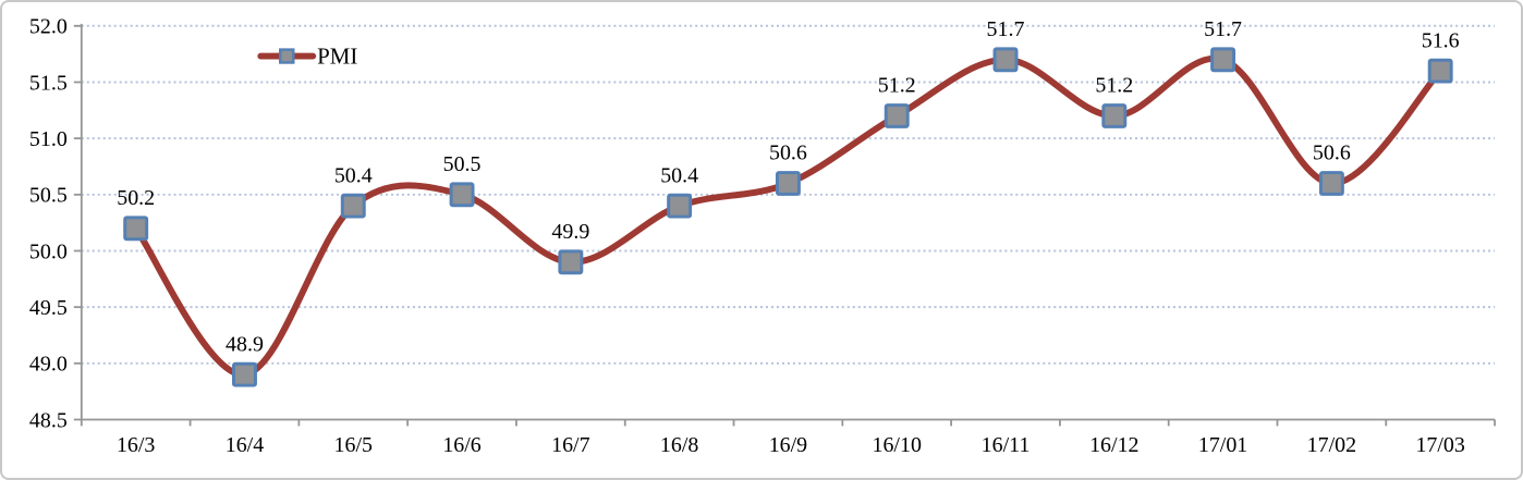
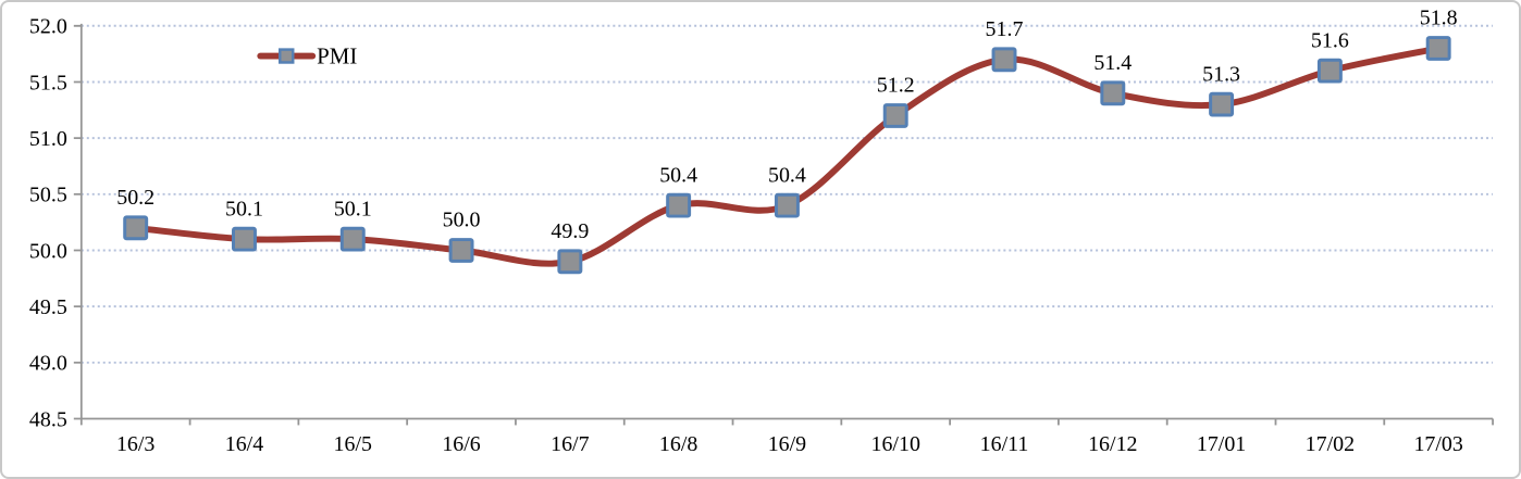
16/4: 48.9 -> 50.1
16/5: 50.4 -> 50.1
16/6: 50.5 -> 50.0
16/9: 50.6 -> 50.4
16/12: 51.2 -> 51.4
17/01: 51.7 -> 51.3
17/02: 50.6 -> 51.6
17/03: 51.6 -> 51.8
